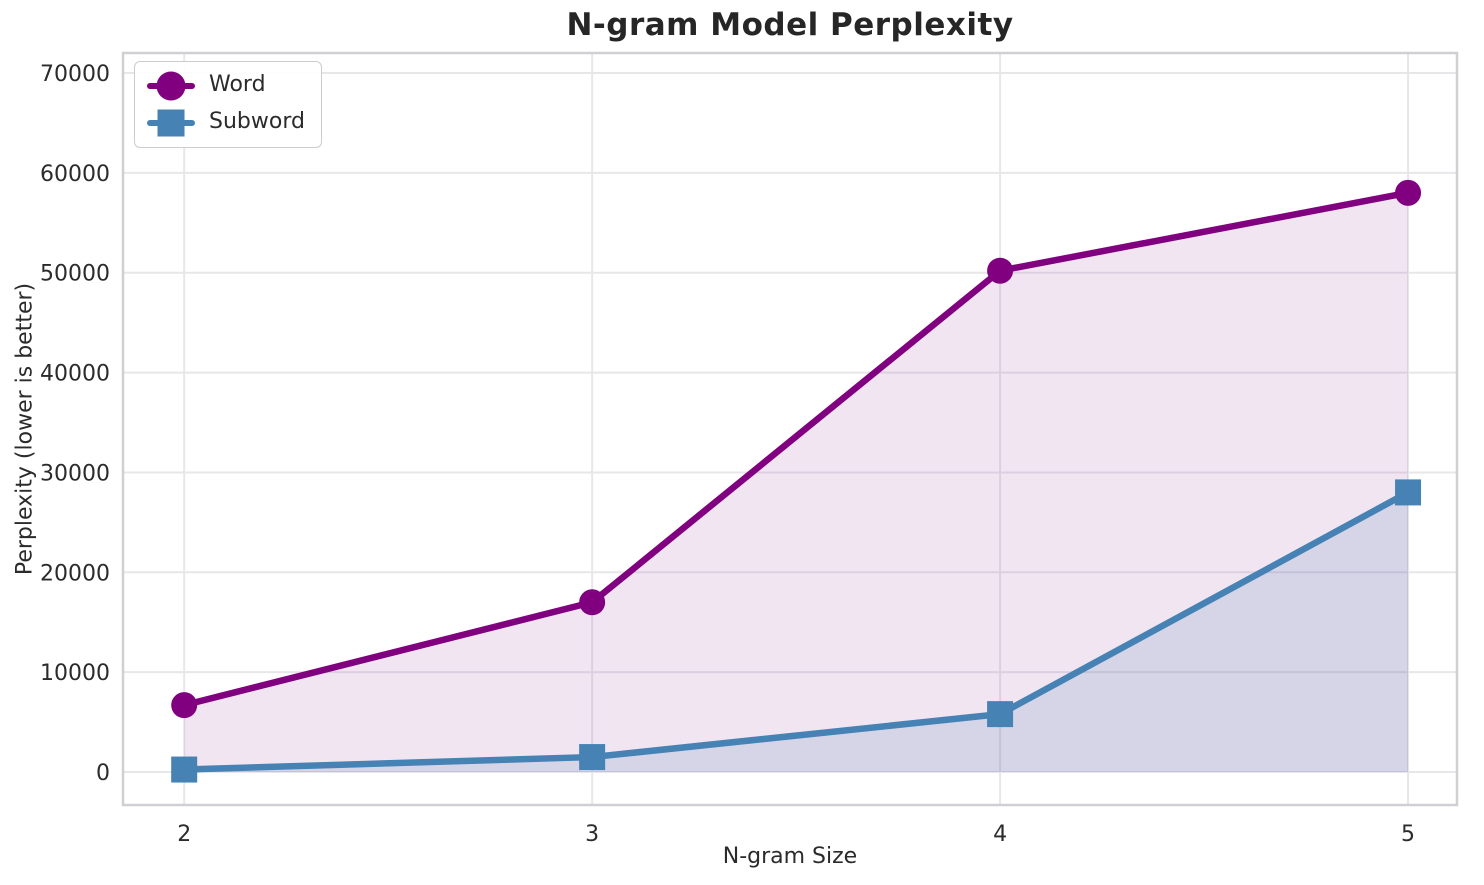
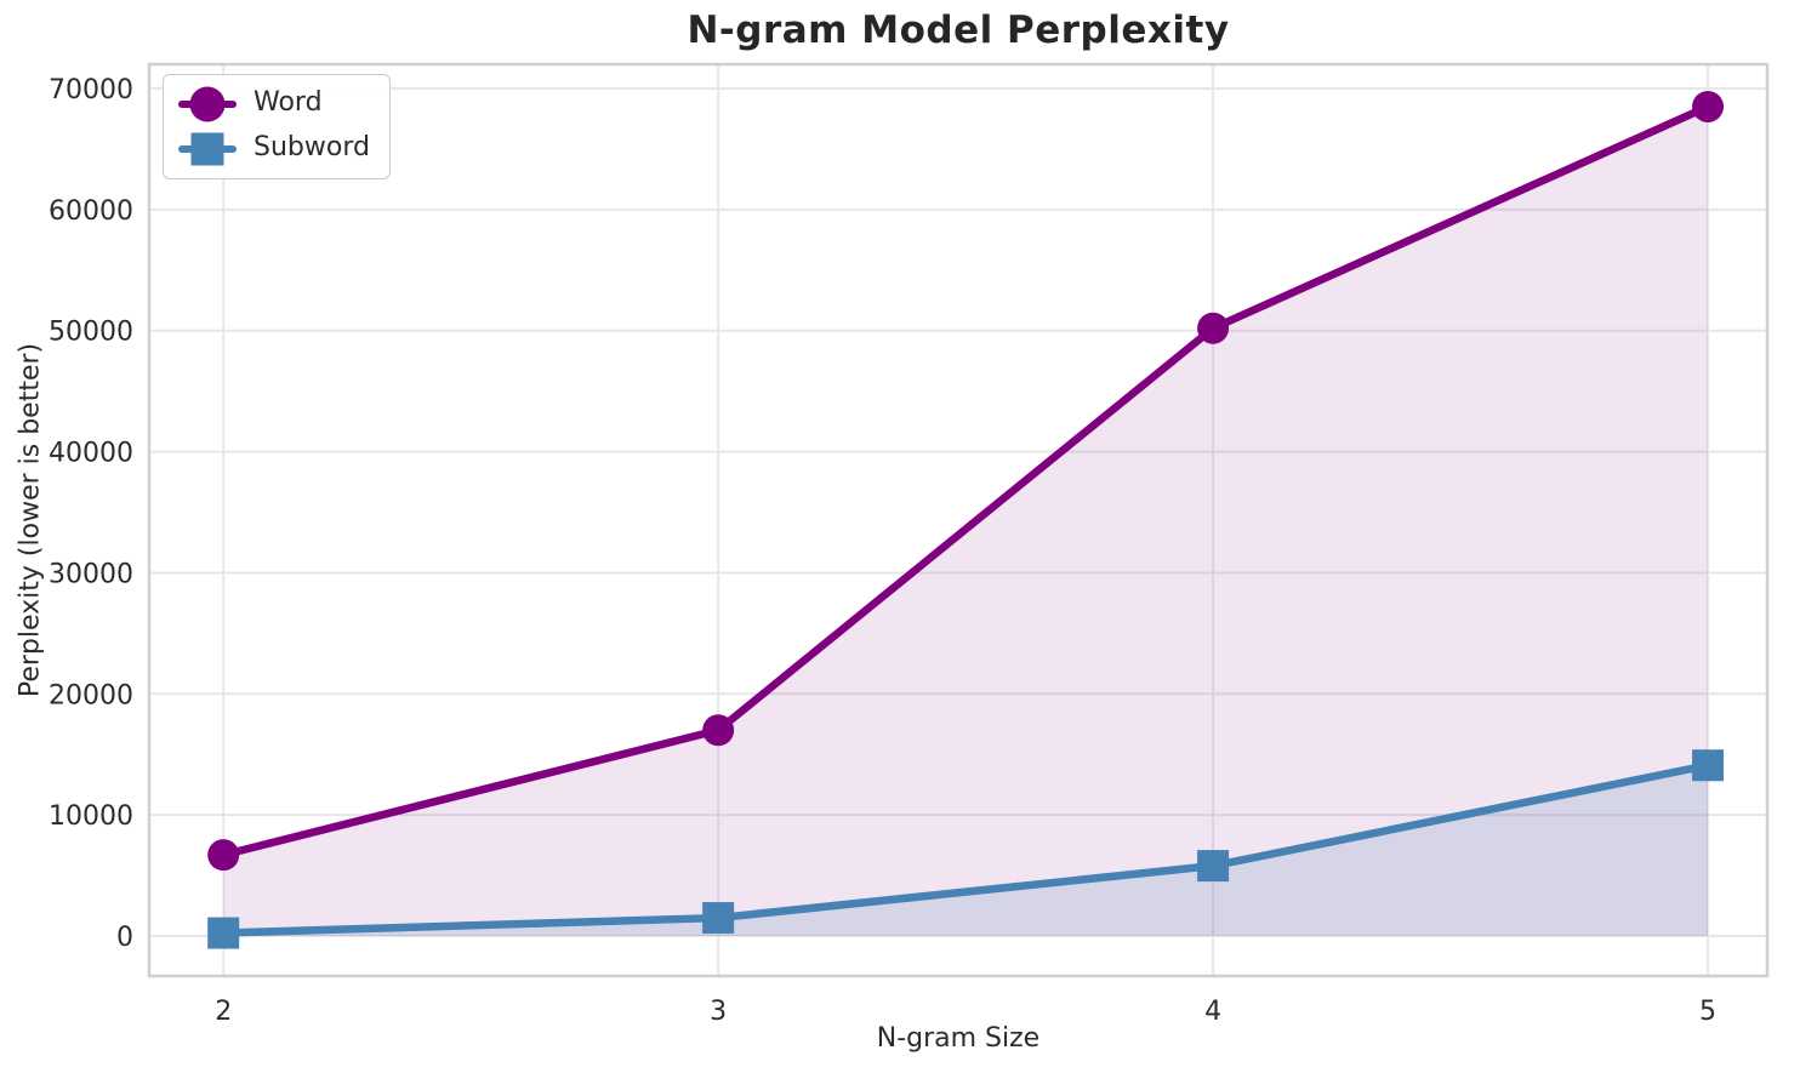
Word/5: 58000 -> 68000
Subword/5: 28000 -> 14000
